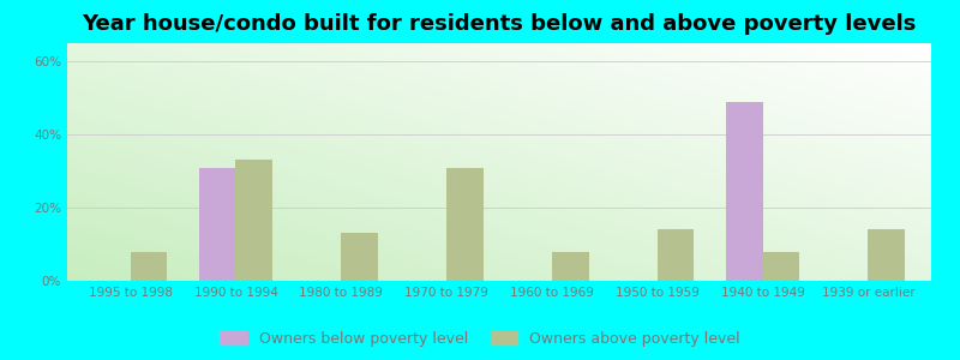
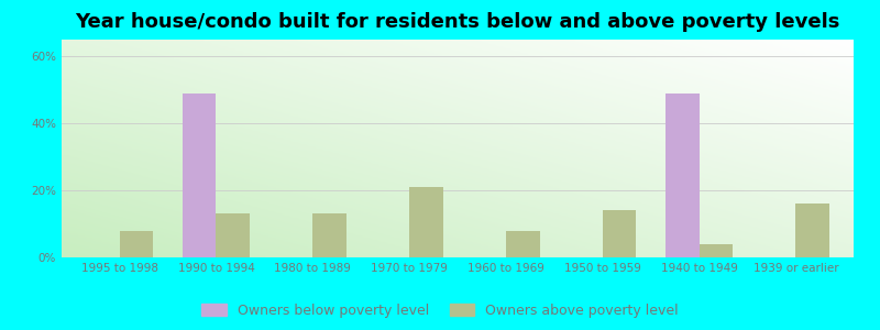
Owners below poverty level/1990 to 1994: 31% -> 49%
Owners above poverty level/1990 to 1994: 33% -> 13%
Owners above poverty level/1970 to 1979: 31% -> 21%
Owners above poverty level/1940 to 1949: 8% -> 4%
Owners above poverty level/1939 or earlier: 14% -> 16%
